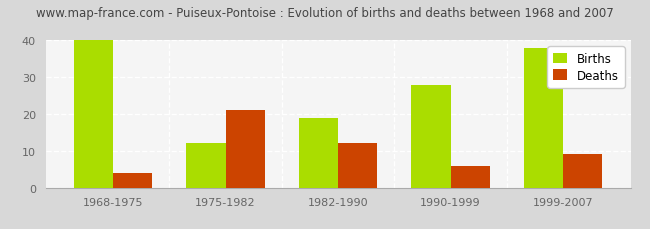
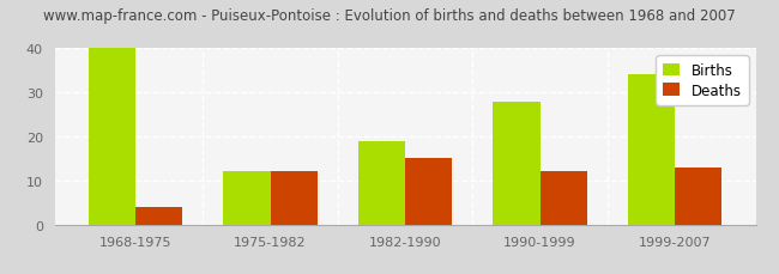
Deaths/1975-1982: 21 -> 12
Deaths/1982-1990: 12 -> 15
Deaths/1990-1999: 6 -> 12
Births/1999-2007: 38 -> 34
Deaths/1999-2007: 9 -> 13
